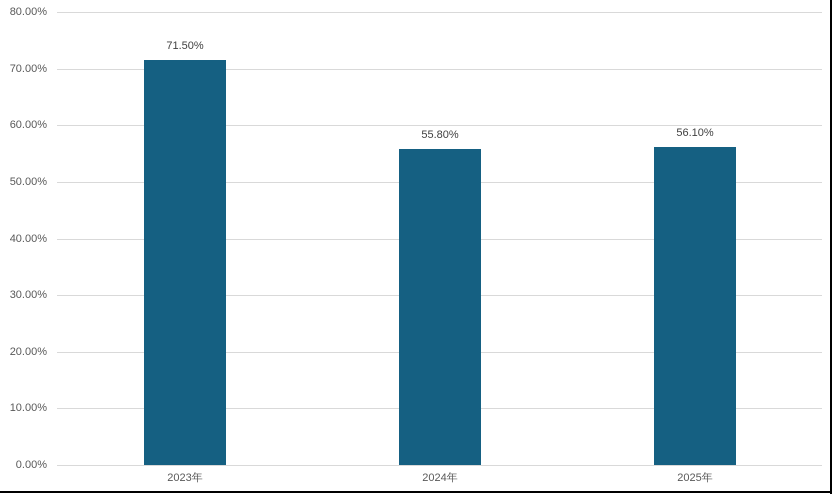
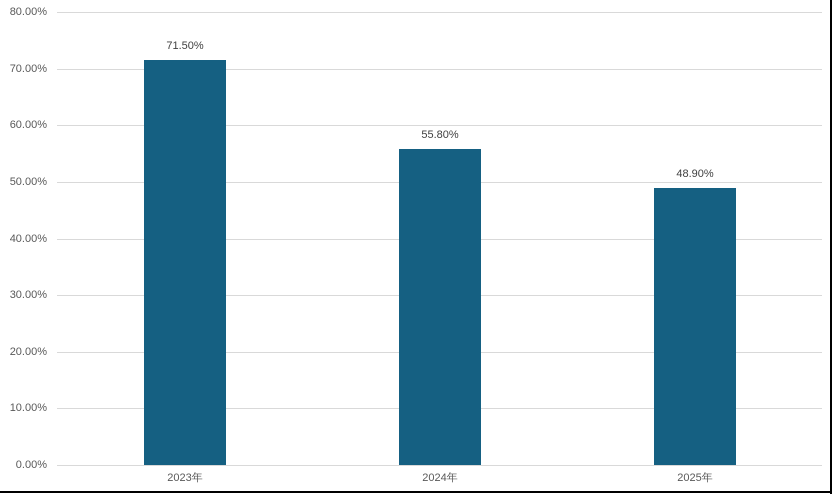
2025年: 56.10% -> 48.90%
